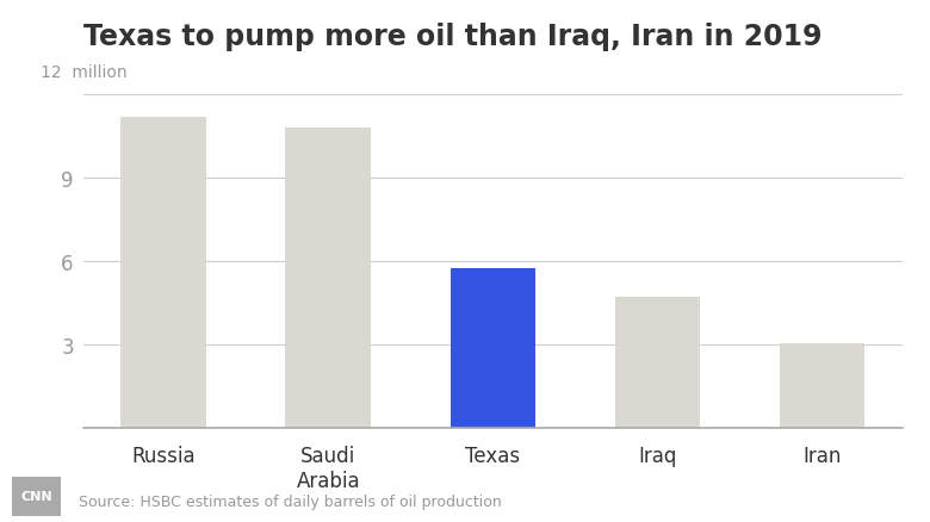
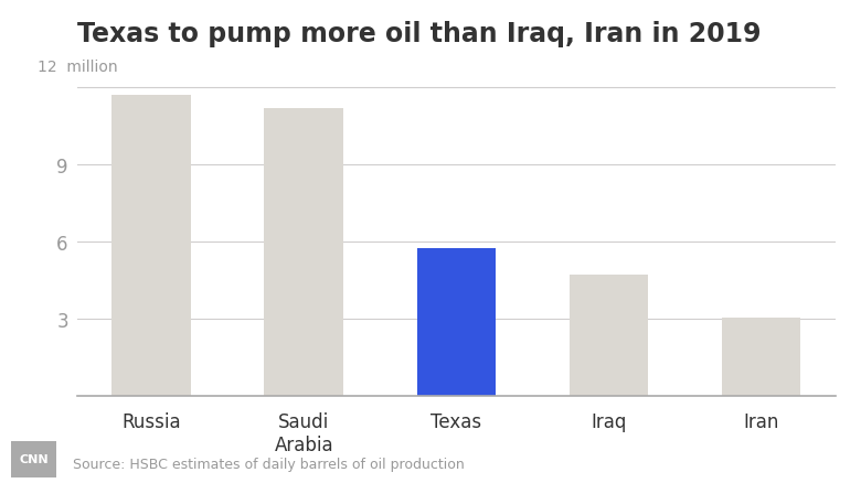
Russia: 11.20 -> 11.70
Saudi Arabia: 10.80 -> 11.20
